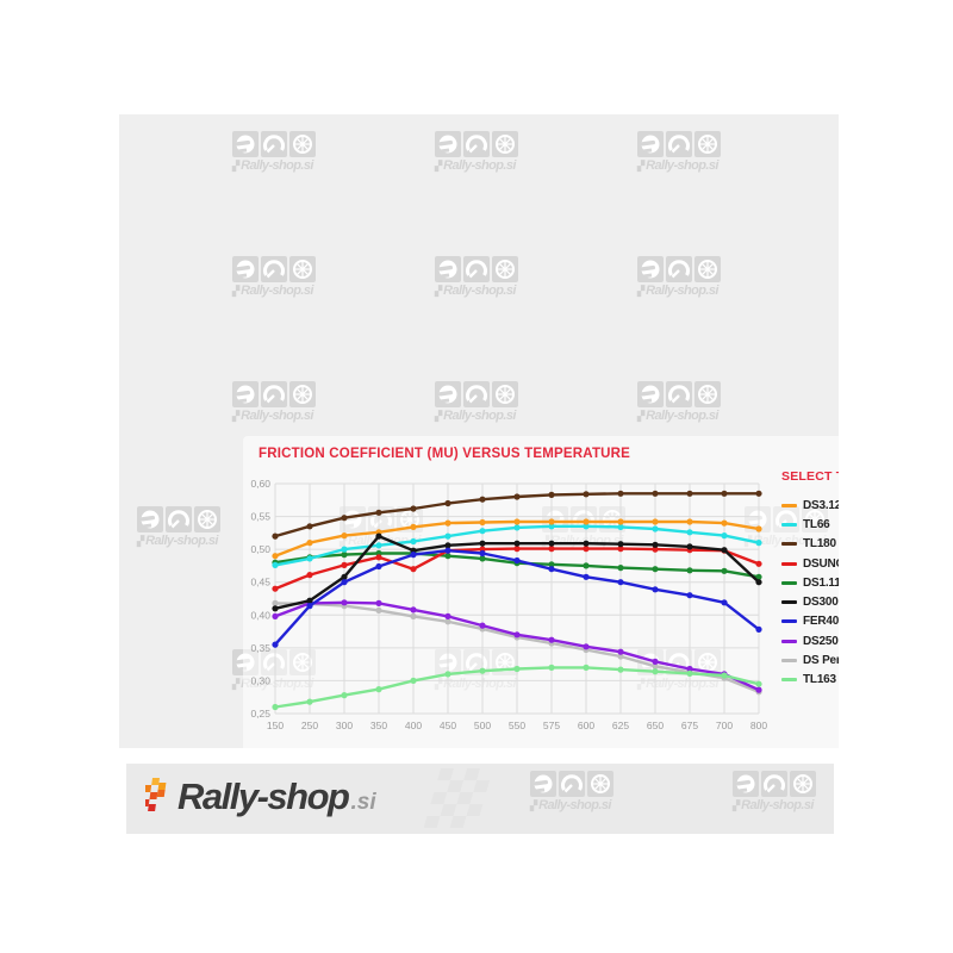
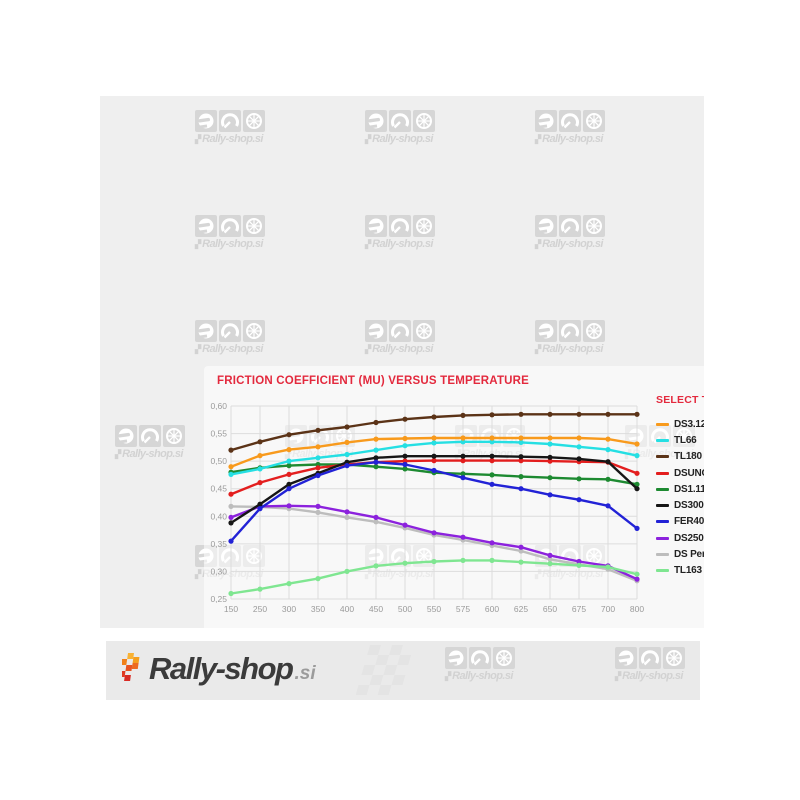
DS3000 (R)/150: 0,41 -> 0,39
DS3000 (R)/350: 0,52 -> 0,48
DSUNO (Z/ZB)/400: 0,47 -> 0,49
